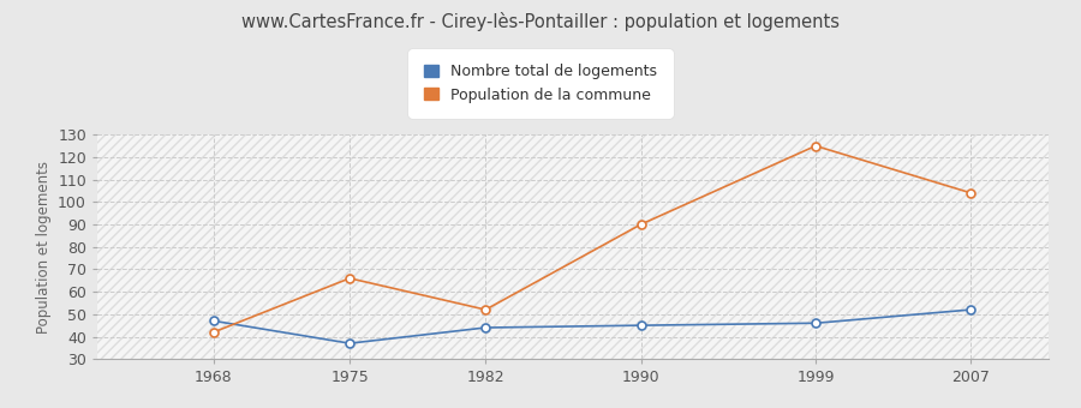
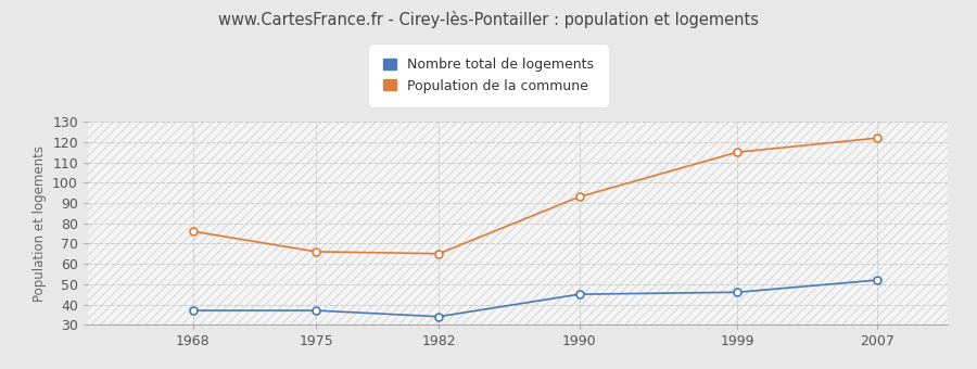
Nombre total de logements/1968: 47 -> 37
Population de la commune/1968: 42 -> 76
Nombre total de logements/1982: 44 -> 34
Population de la commune/1982: 52 -> 65
Population de la commune/1990: 90 -> 93
Population de la commune/1999: 125 -> 115
Population de la commune/2007: 104 -> 122
